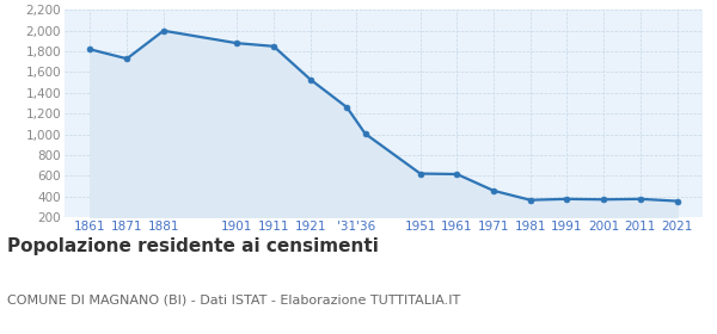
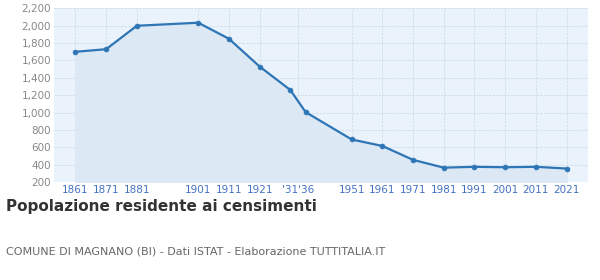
1861: 1,820 -> 1,700
1901: 1,880 -> 2,040
1951: 620 -> 690
